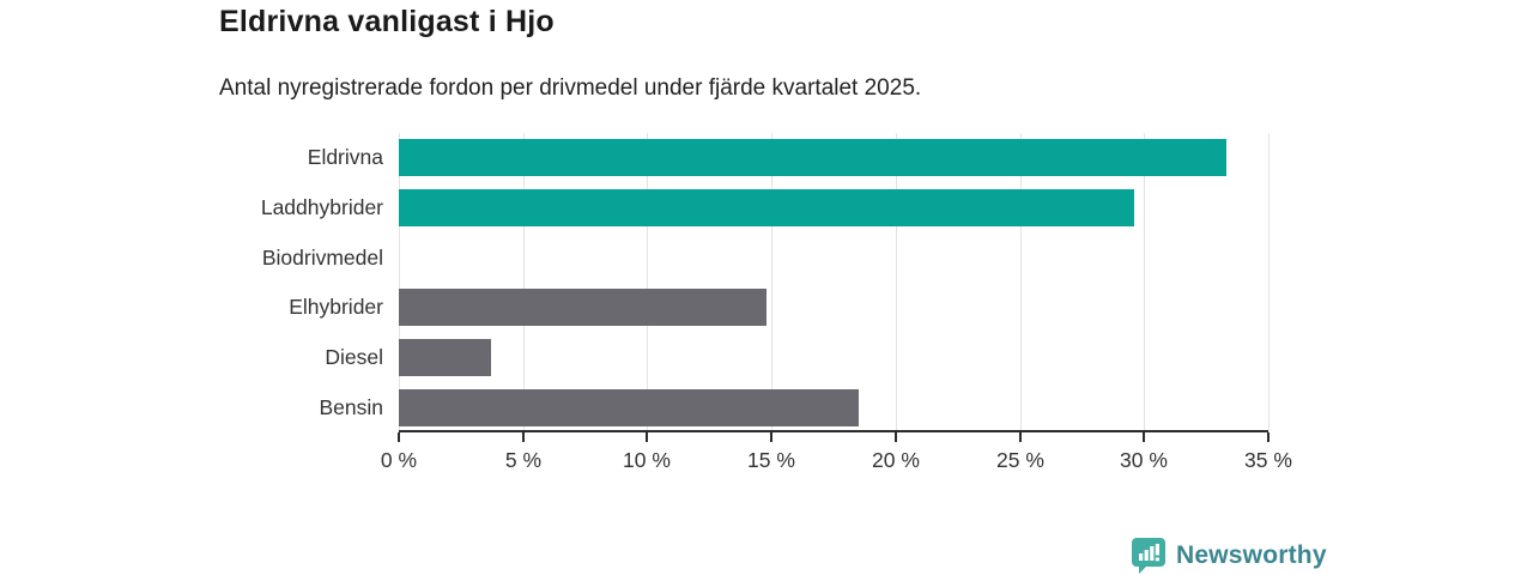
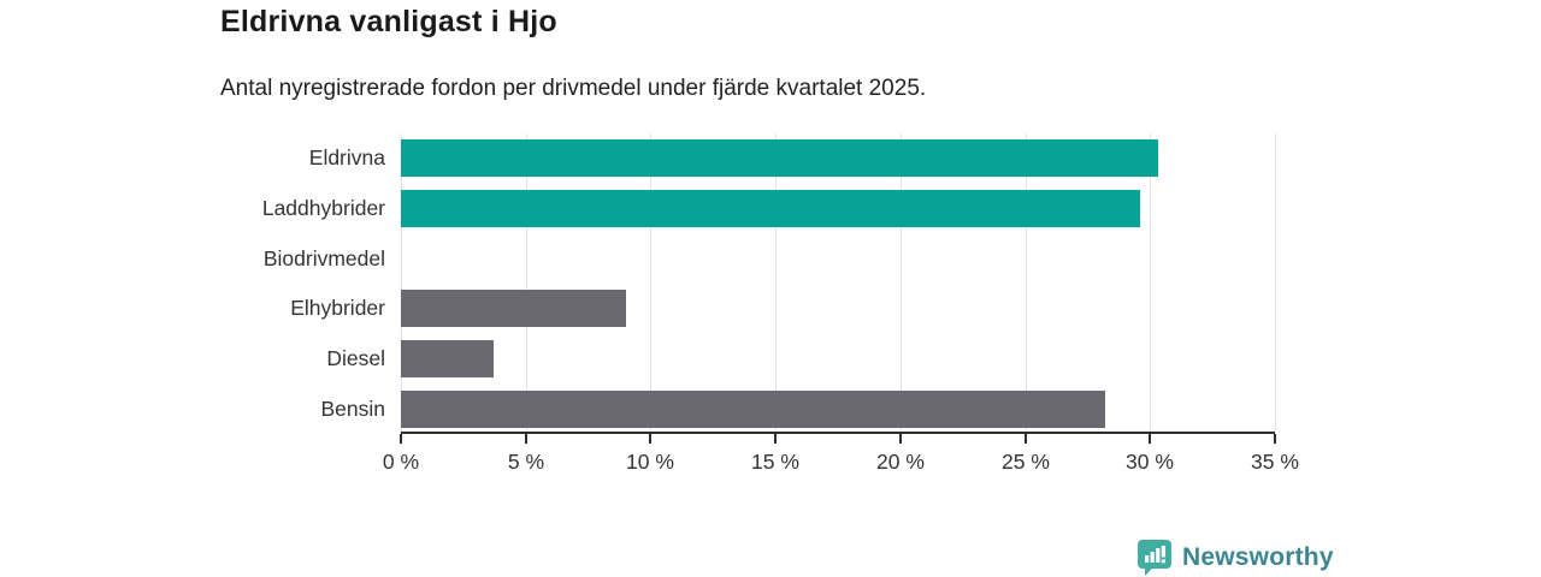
Eldrivna: 33.3% -> 30.3%
Elhybrider: 14.8% -> 9.0%
Bensin: 18.5% -> 28.2%
